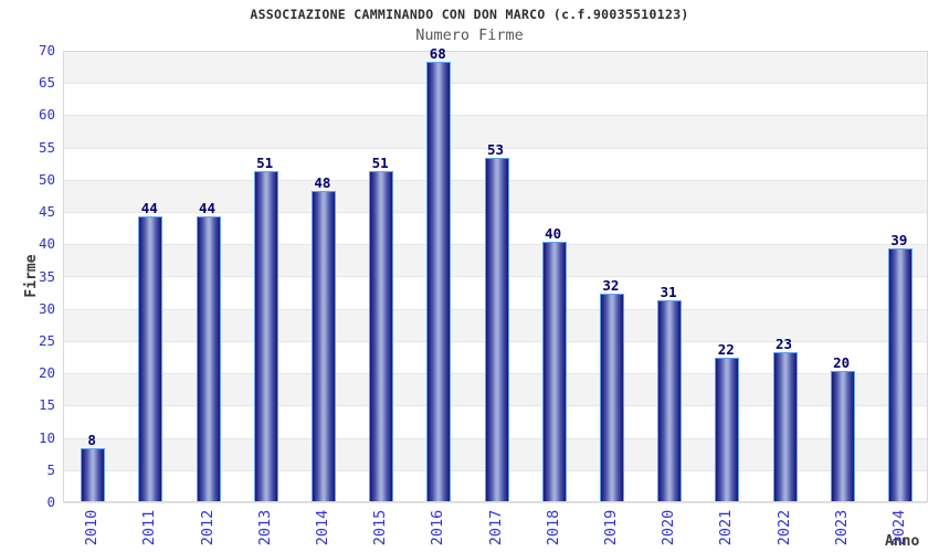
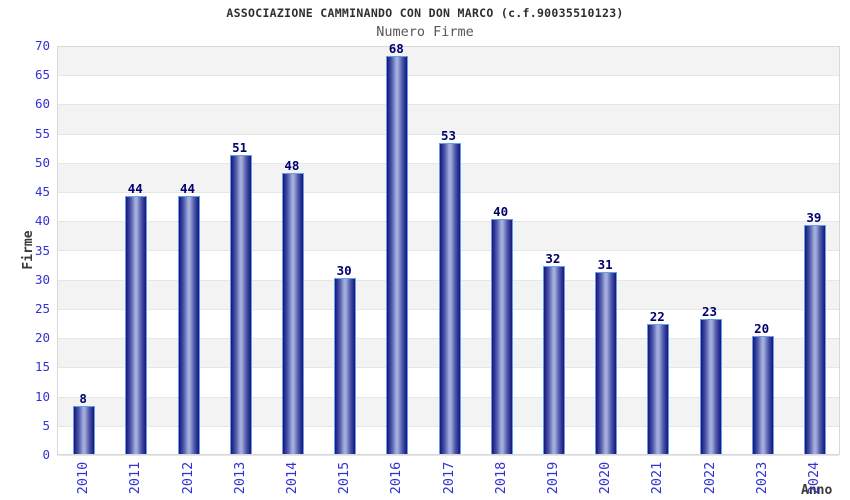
2015: 51 -> 30
